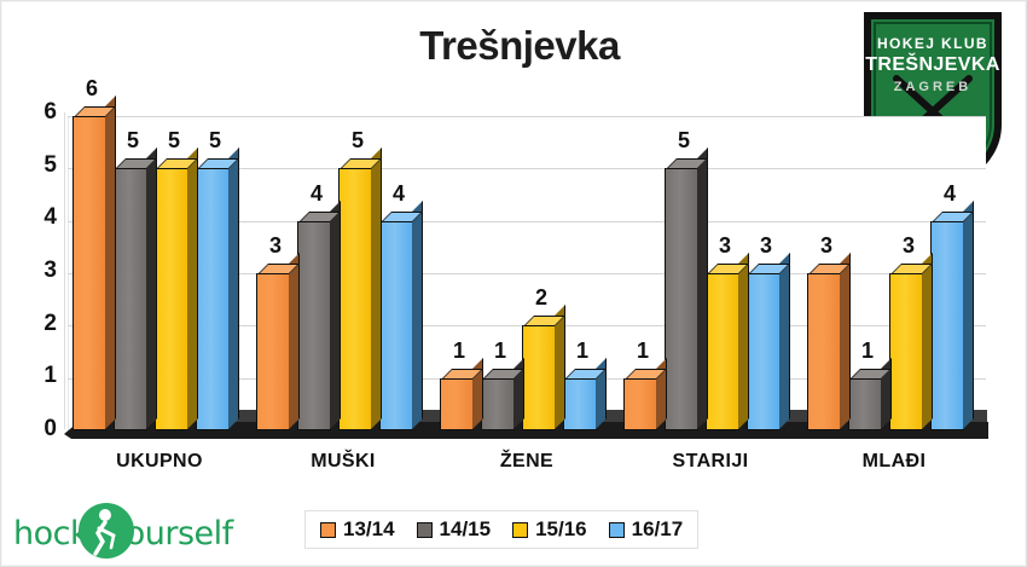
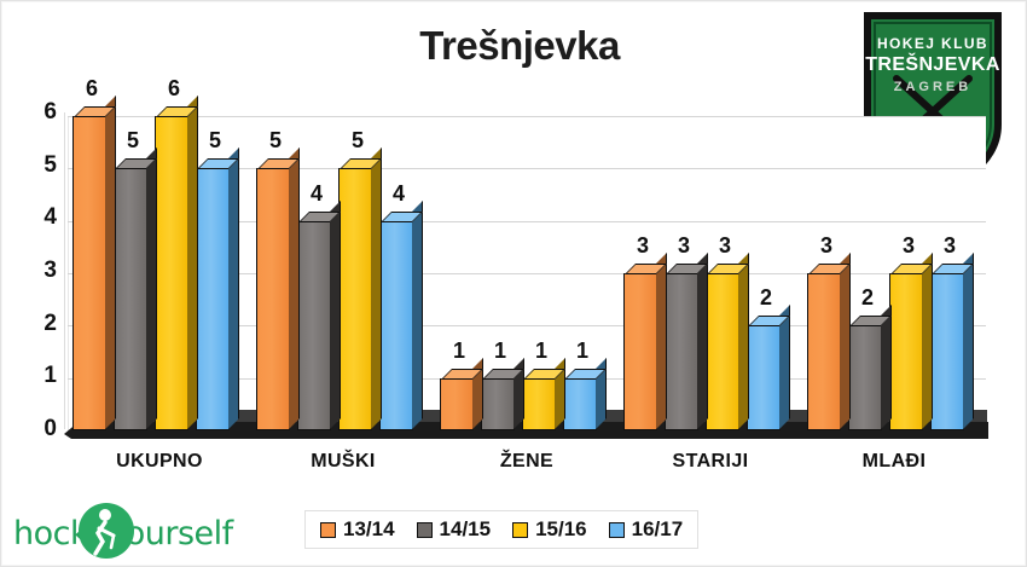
15/16/UKUPNO: 5 -> 6
13/14/MUŠKI: 3 -> 5
15/16/ŽENE: 2 -> 1
13/14/STARIJI: 1 -> 3
14/15/STARIJI: 5 -> 3
16/17/STARIJI: 3 -> 2
14/15/MLAĐI: 1 -> 2
16/17/MLAĐI: 4 -> 3
